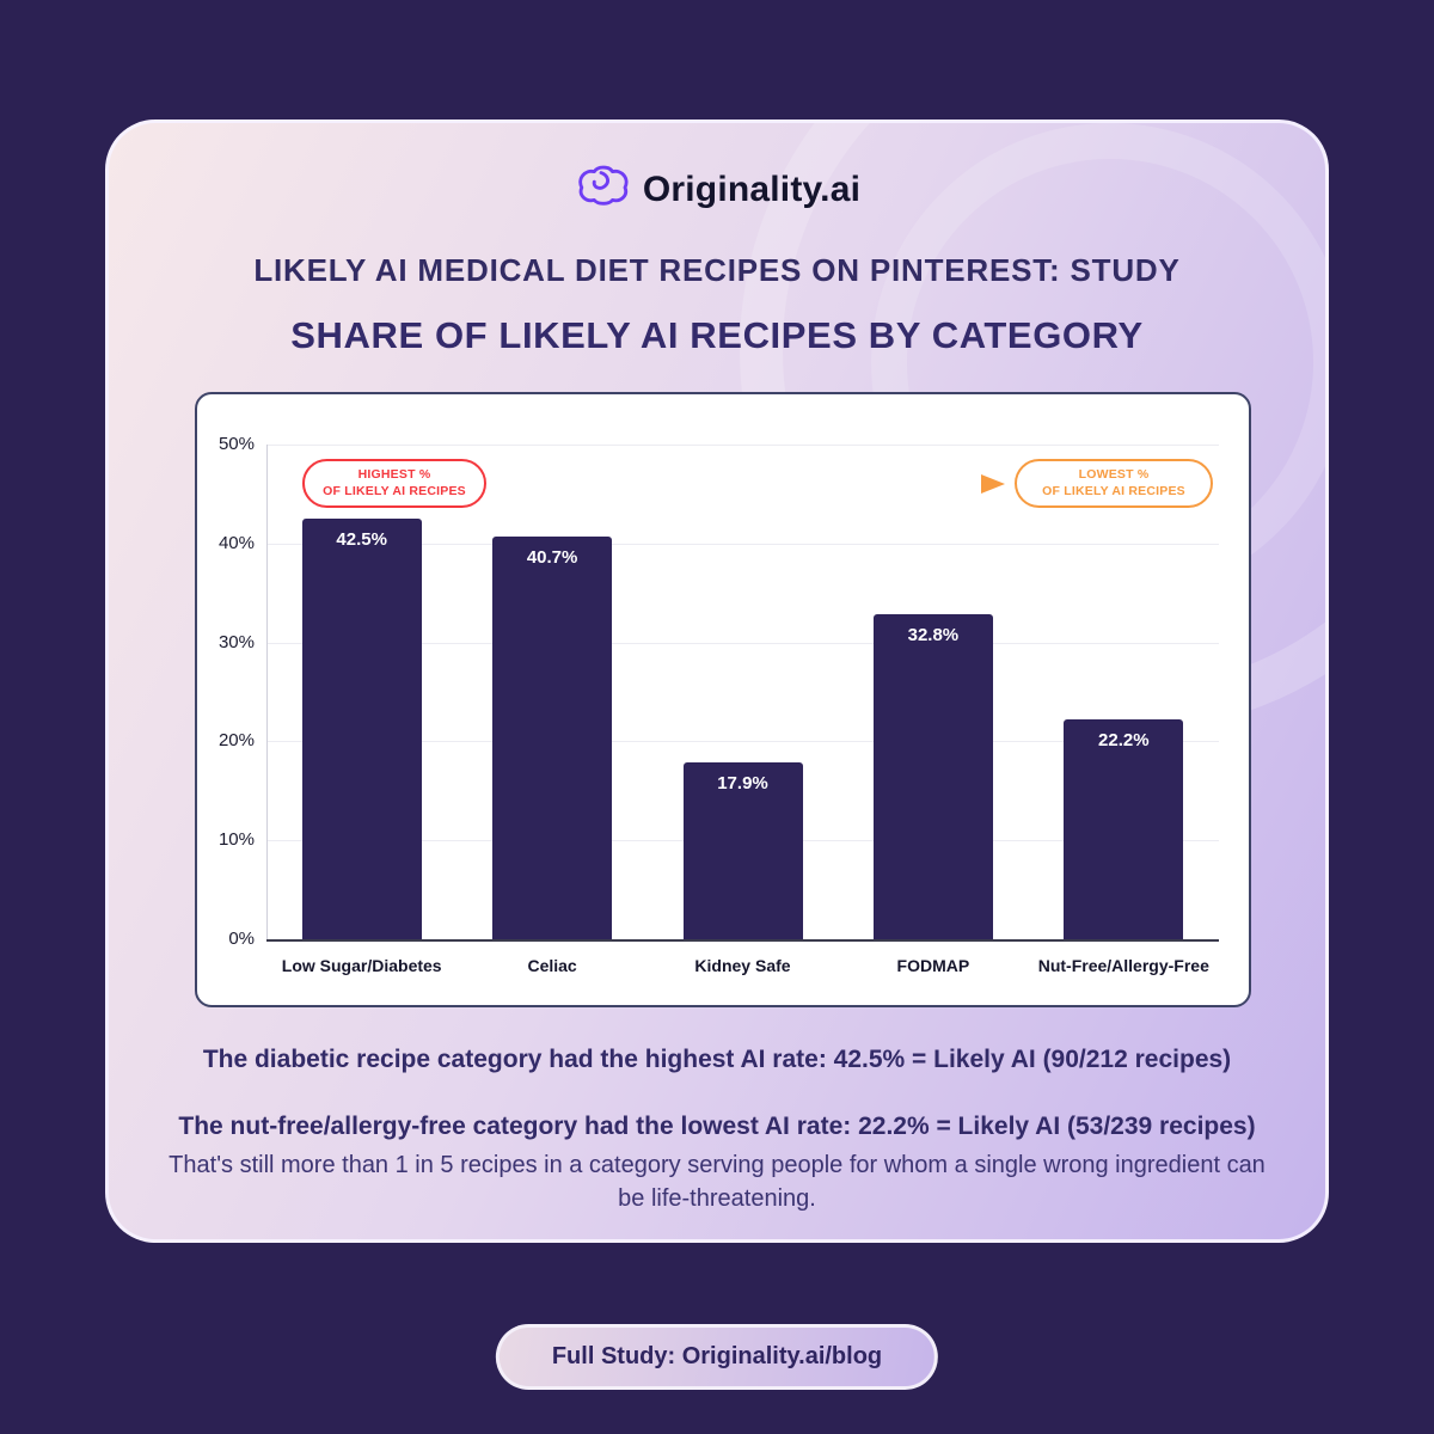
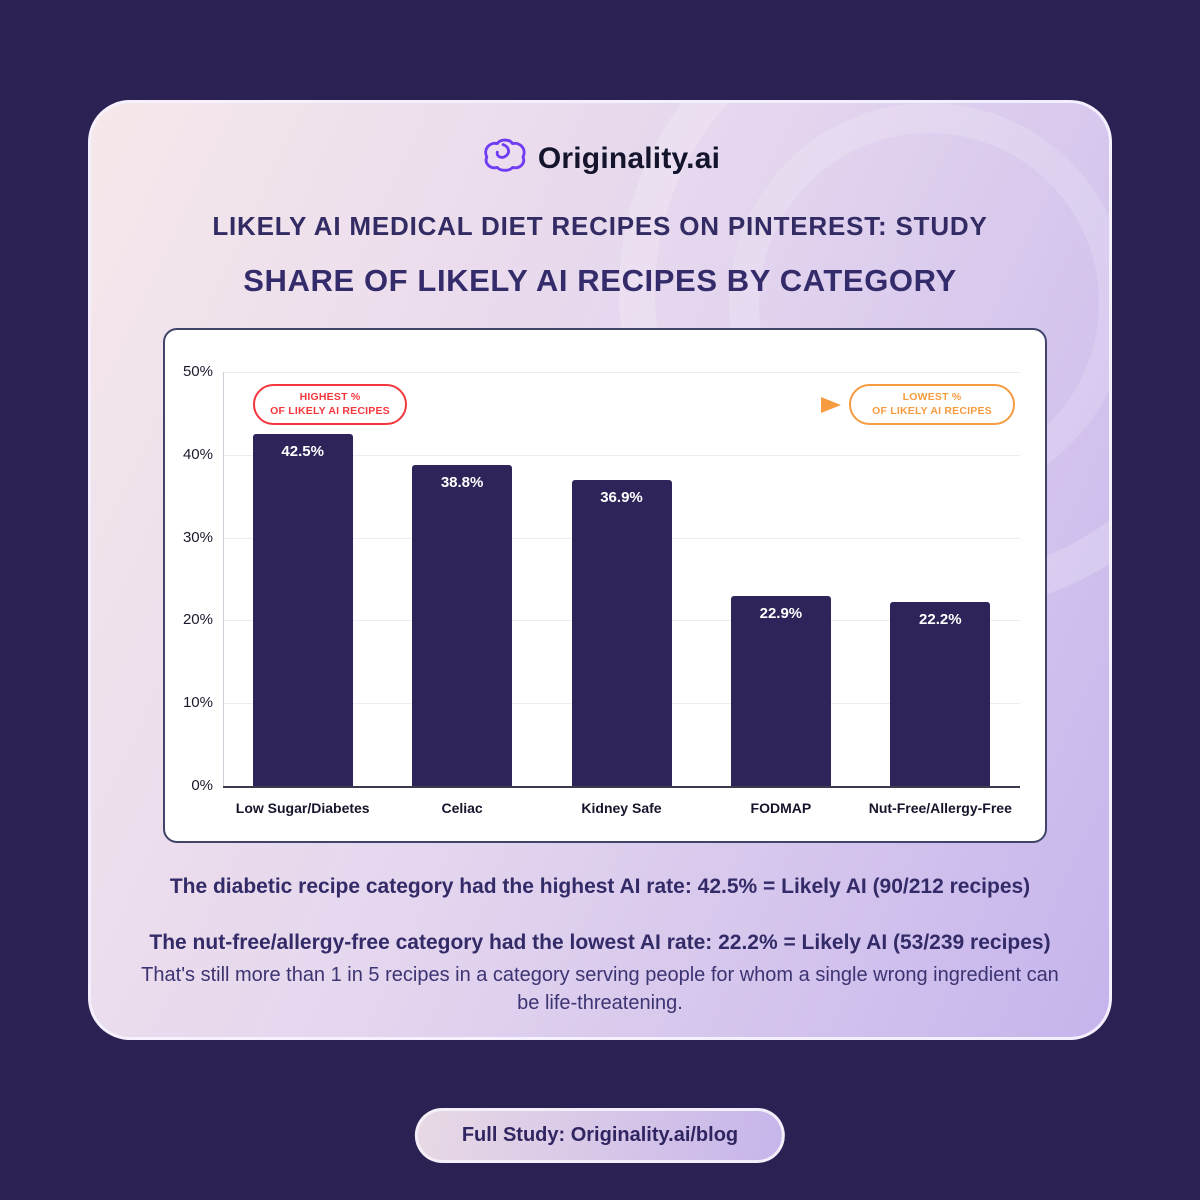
Celiac: 40.7% -> 38.8%
Kidney Safe: 17.9% -> 36.9%
FODMAP: 32.8% -> 22.9%
